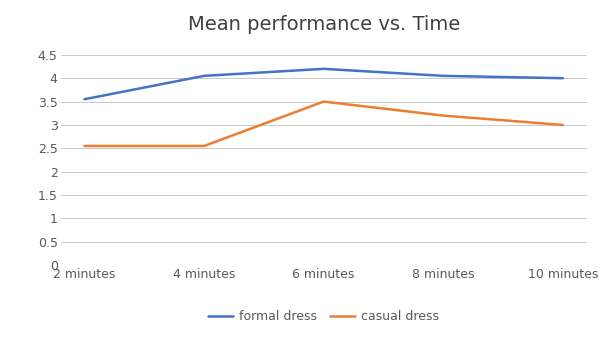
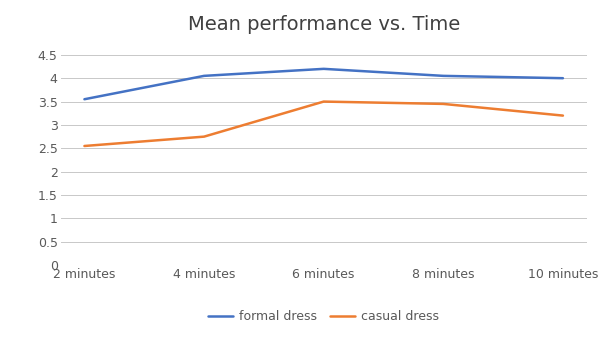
casual dress/4 minutes: 2.55 -> 2.75
casual dress/8 minutes: 3.20 -> 3.45
casual dress/10 minutes: 3.00 -> 3.20
